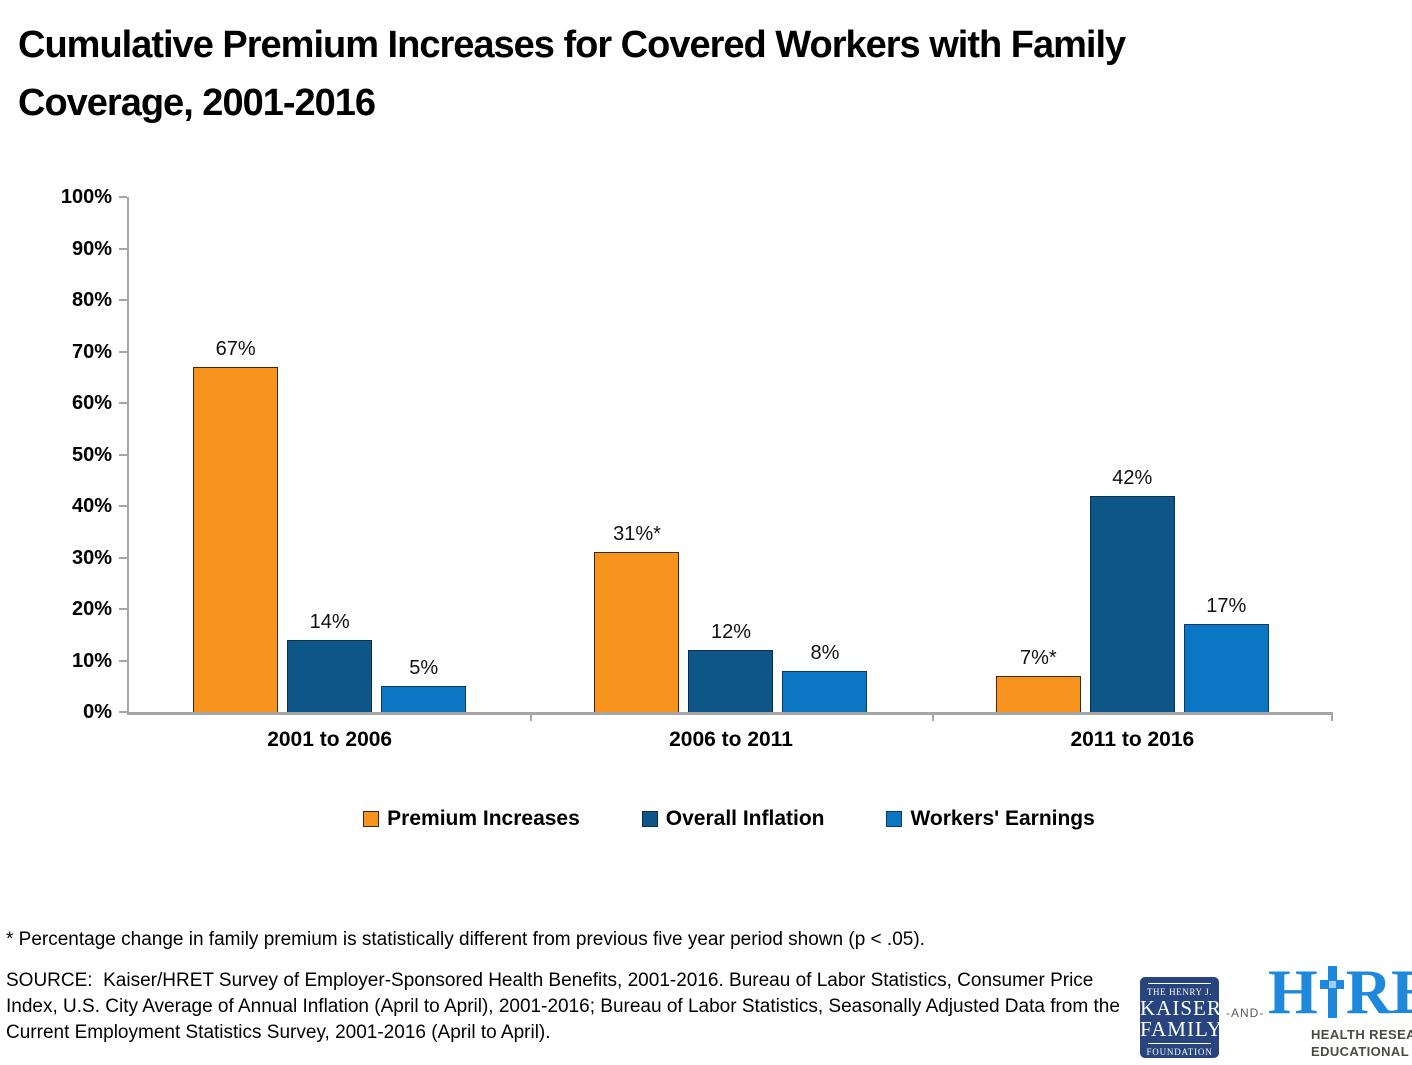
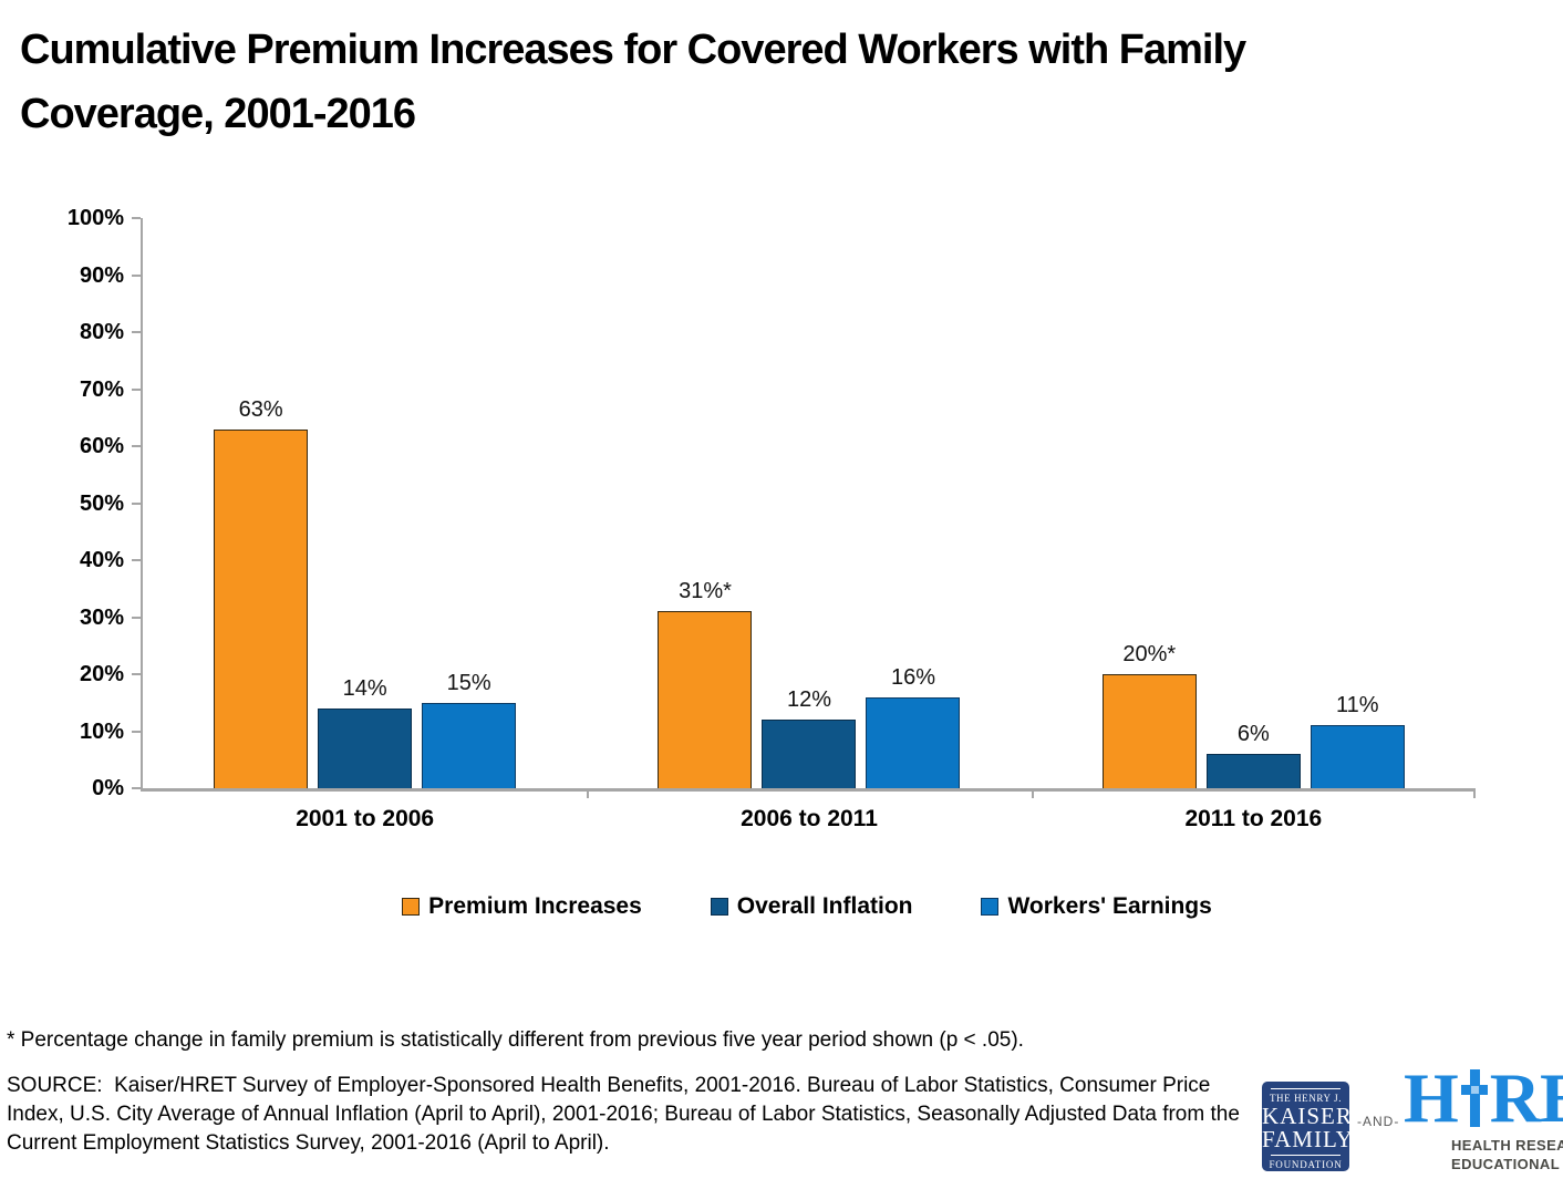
Premium Increases/2001 to 2006: 67% -> 63%
Workers' Earnings/2001 to 2006: 5% -> 15%
Workers' Earnings/2006 to 2011: 8% -> 16%
Premium Increases/2011 to 2016: 7 -> 20
Overall Inflation/2011 to 2016: 42% -> 6%
Workers' Earnings/2011 to 2016: 17% -> 11%
